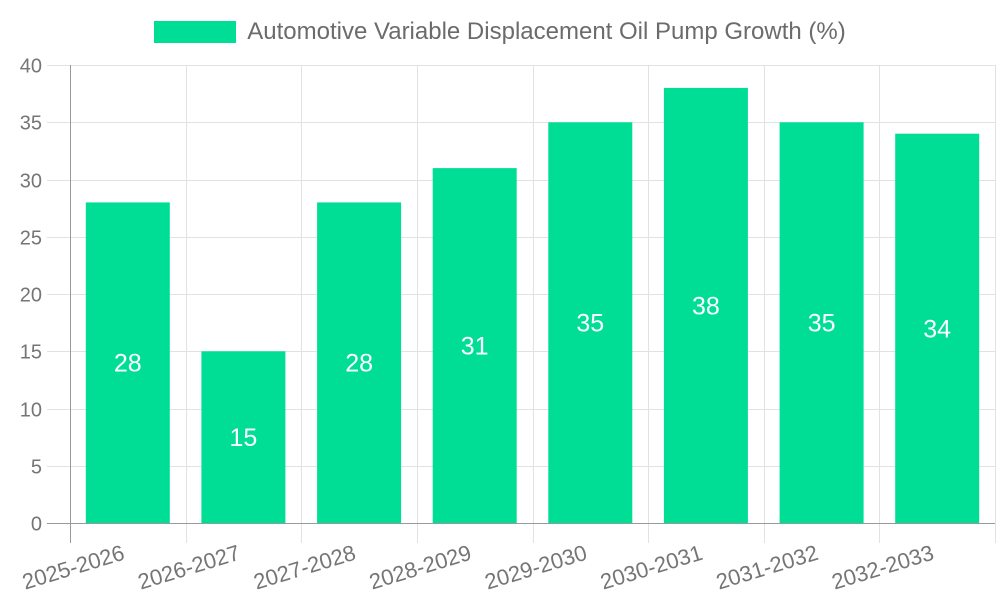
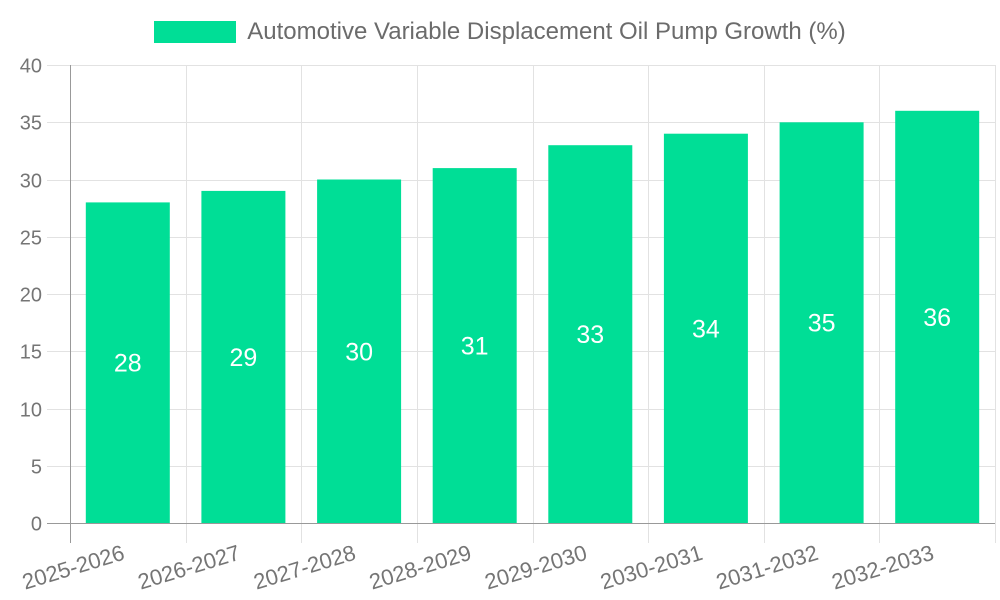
2026-2027: 15 -> 29
2027-2028: 28 -> 30
2029-2030: 35 -> 33
2030-2031: 38 -> 34
2032-2033: 34 -> 36
